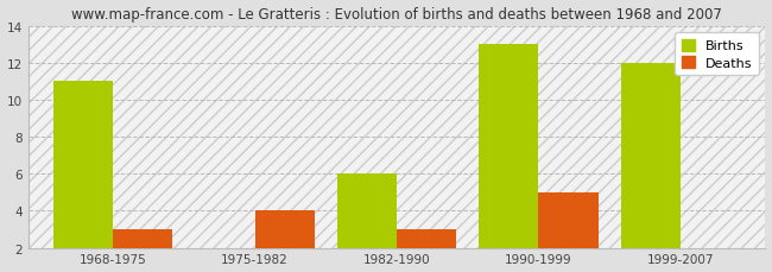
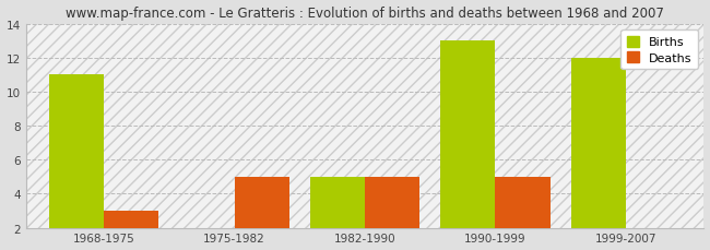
Deaths/1975-1982: 4 -> 5
Births/1982-1990: 6 -> 5
Deaths/1982-1990: 3 -> 5
